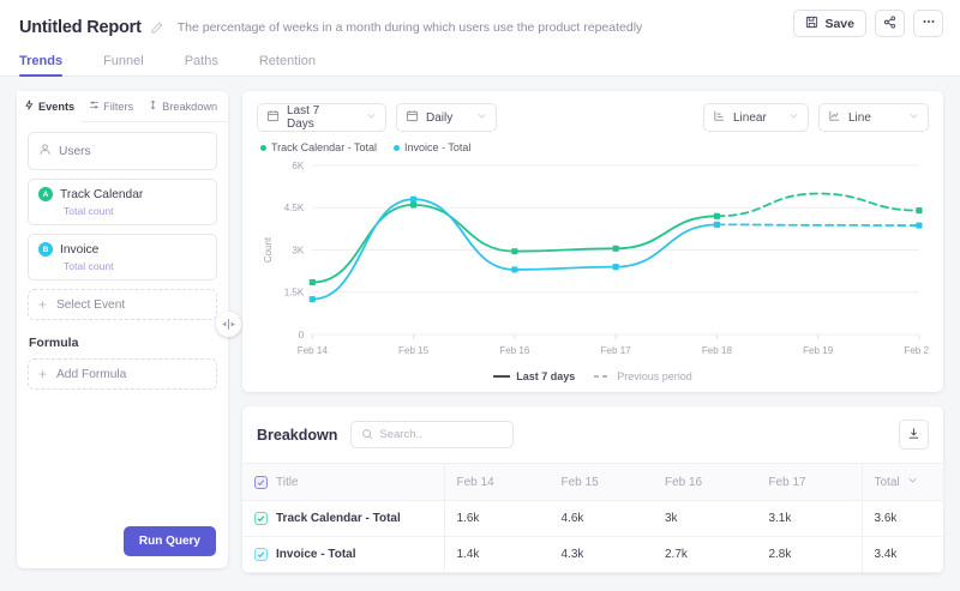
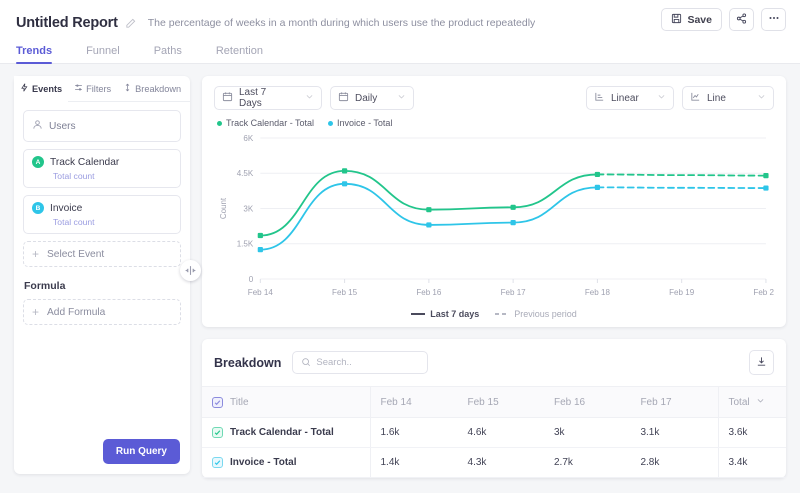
Invoice - Total/Feb 15: 4.8K -> 4.0K
Track Calendar - Total/Feb 18: 4.2K -> 4.4K
Track Calendar - Total/Feb 19: 5.0K -> 4.4K
